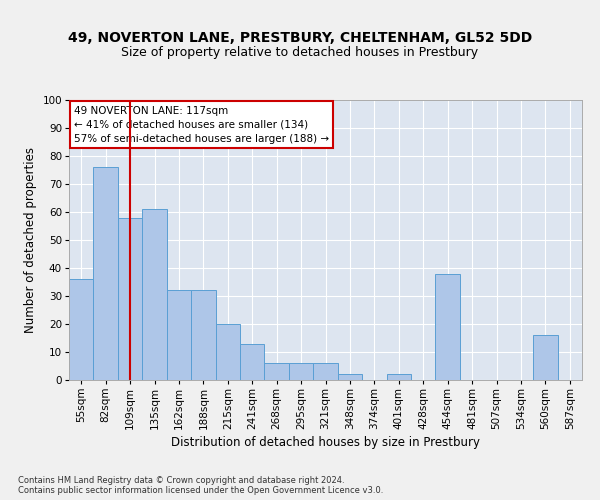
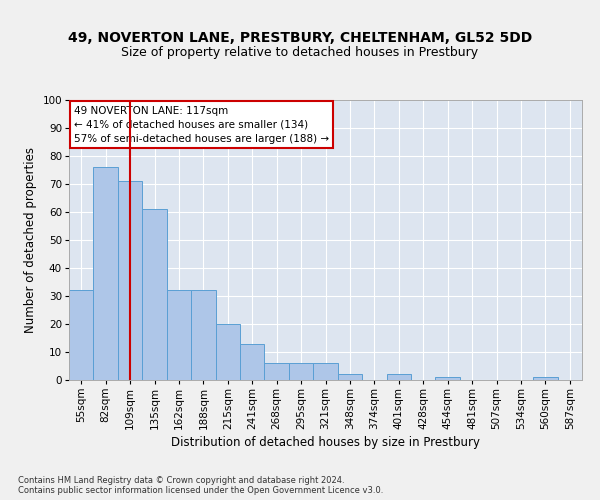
55sqm: 36 -> 32
109sqm: 58 -> 71
454sqm: 38 -> 1
560sqm: 16 -> 1
